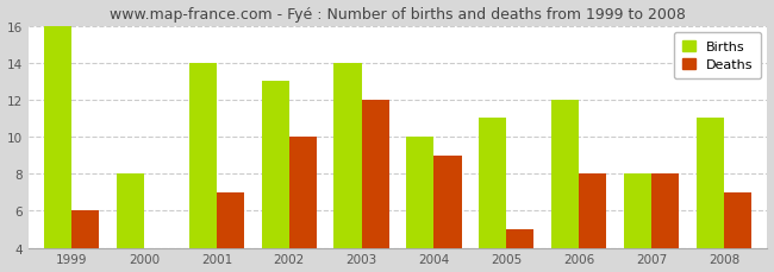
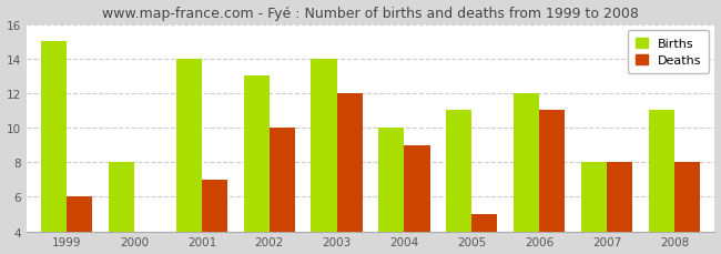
Births/1999: 16 -> 15
Deaths/2006: 8 -> 11
Deaths/2008: 7 -> 8
